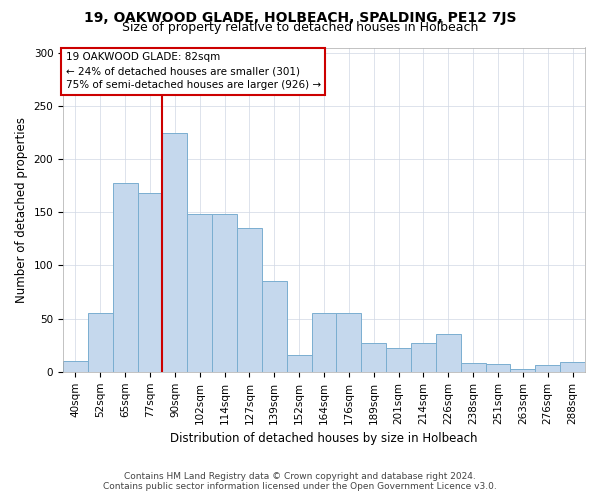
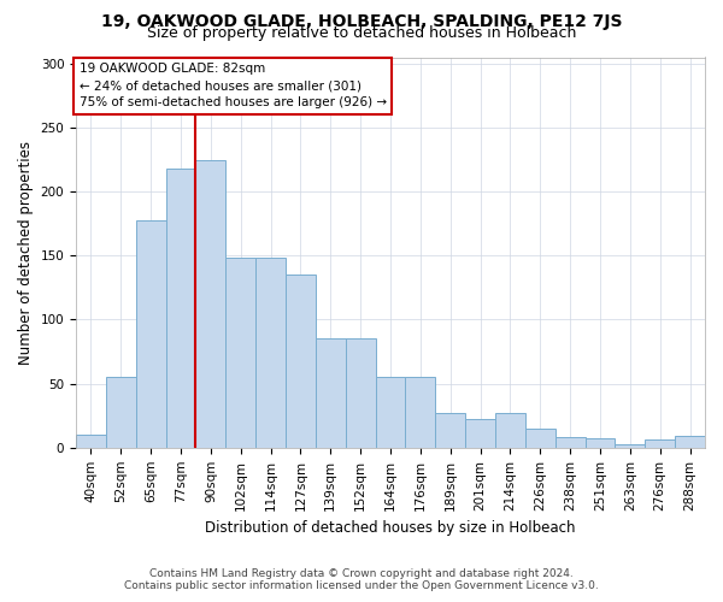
77sqm: 168 -> 218
152sqm: 16 -> 85
226sqm: 36 -> 15
